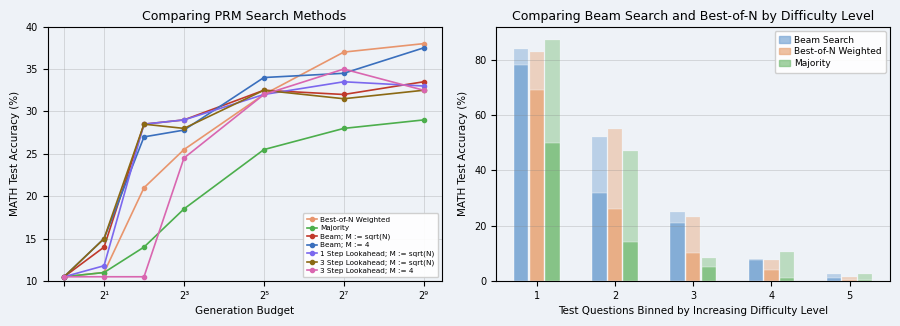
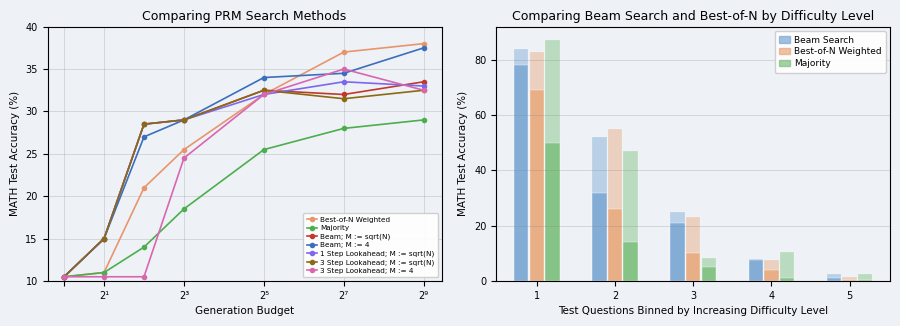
Comparing PRM Search Methods/Beam; M := sqrt(N)/2¹: 14.0 -> 15.0
Comparing PRM Search Methods/1 Step Lookahead; M := sqrt(N)/2¹: 11.8 -> 15.0
Comparing PRM Search Methods/Beam; M := 4/2³: 27.8 -> 29.0
Comparing PRM Search Methods/3 Step Lookahead; M := sqrt(N)/2³: 28.0 -> 29.0
